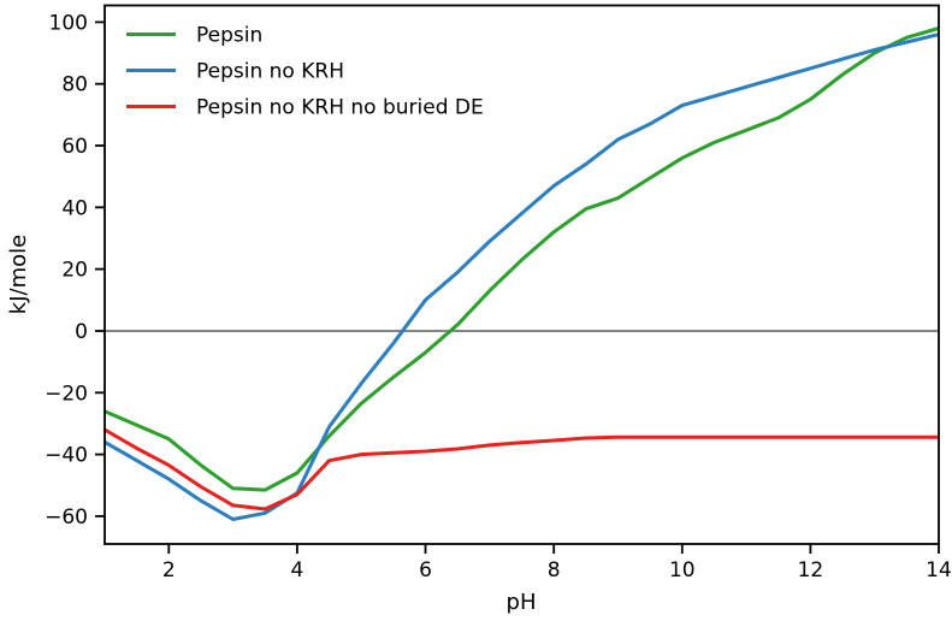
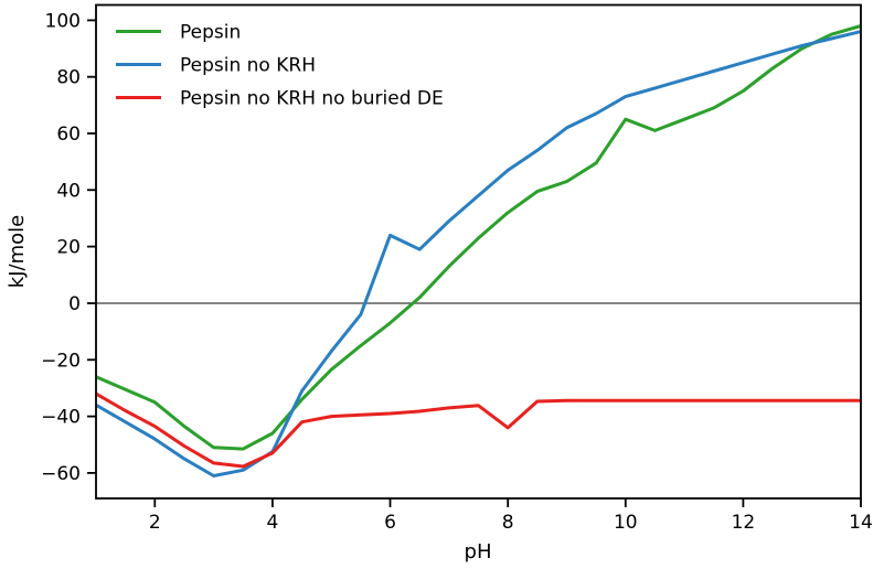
Pepsin no KRH/6: 10 -> 24
Pepsin no KRH no buried DE/8: -36 -> -44
Pepsin/10: 56 -> 65
